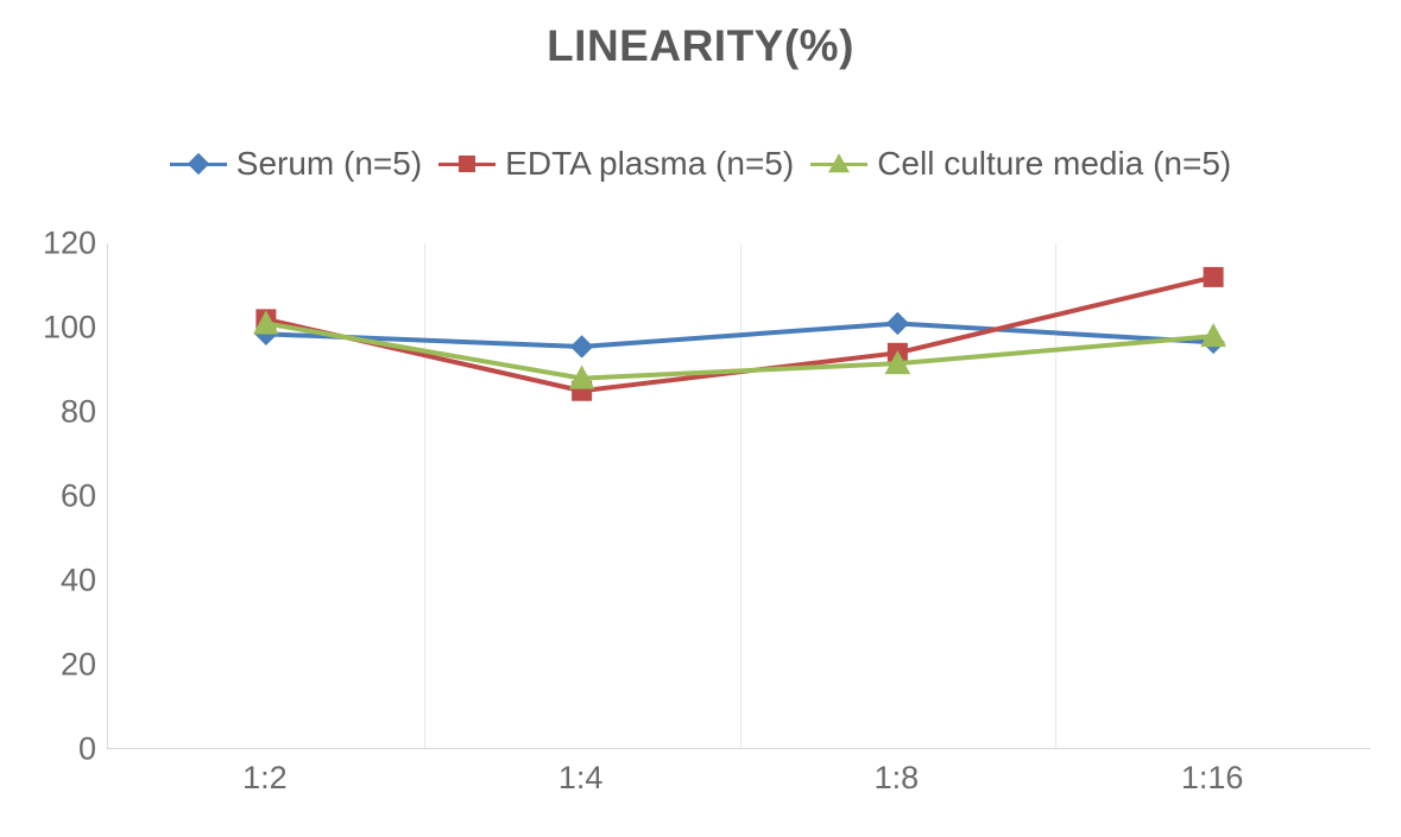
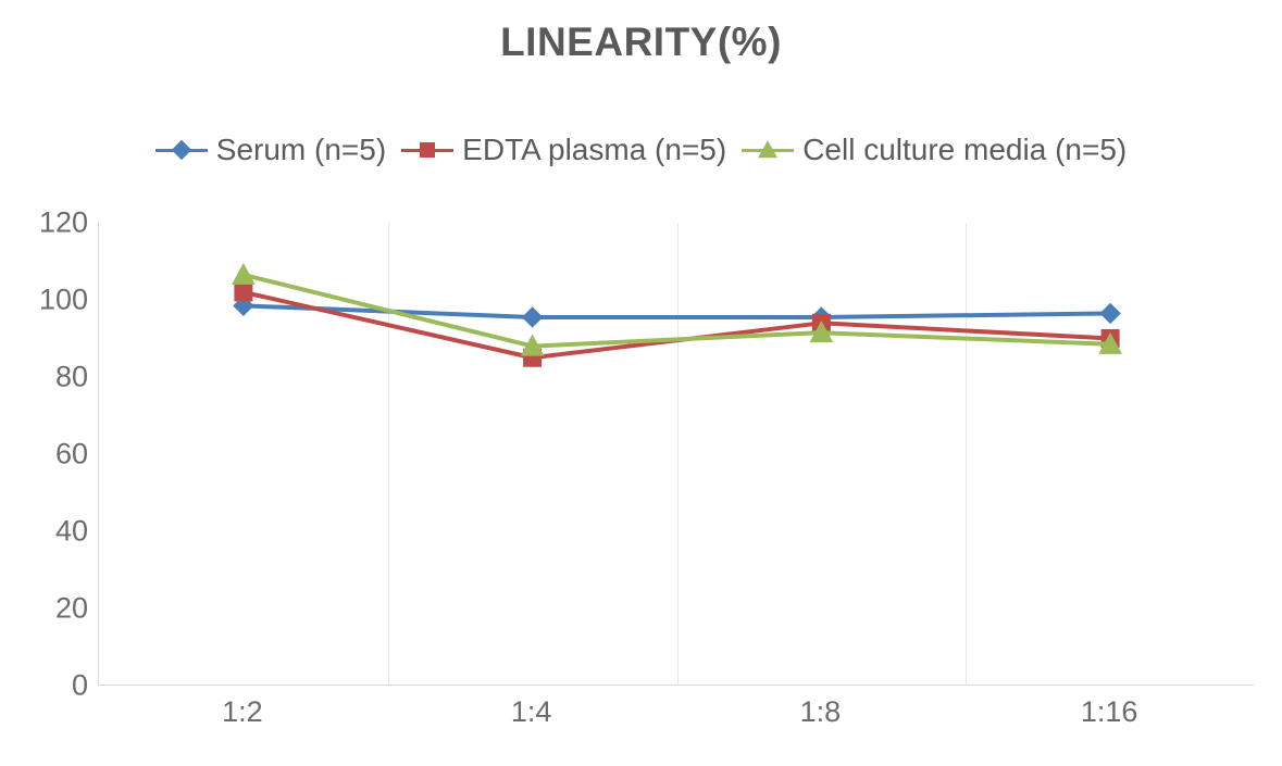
Cell culture media (n=5)/1:2: 101 -> 106
Serum (n=5)/1:8: 101 -> 96
EDTA plasma (n=5)/1:16: 112 -> 90
Cell culture media (n=5)/1:16: 98 -> 88
